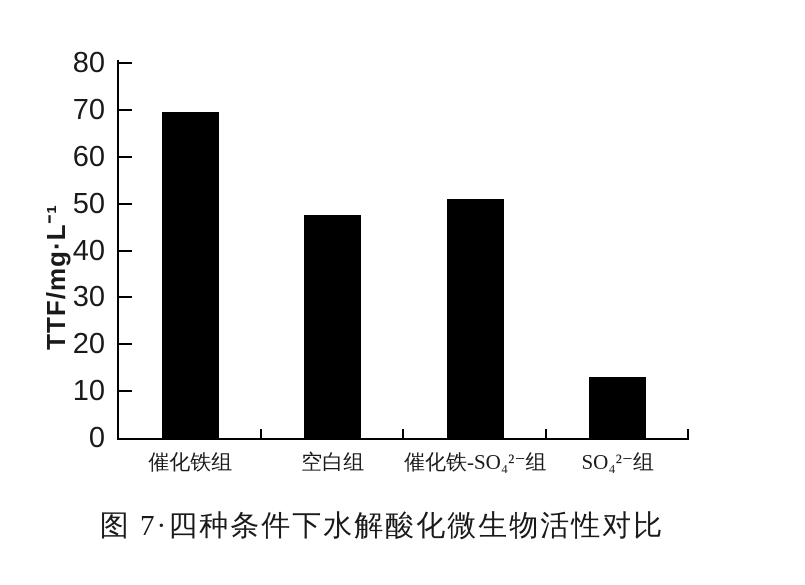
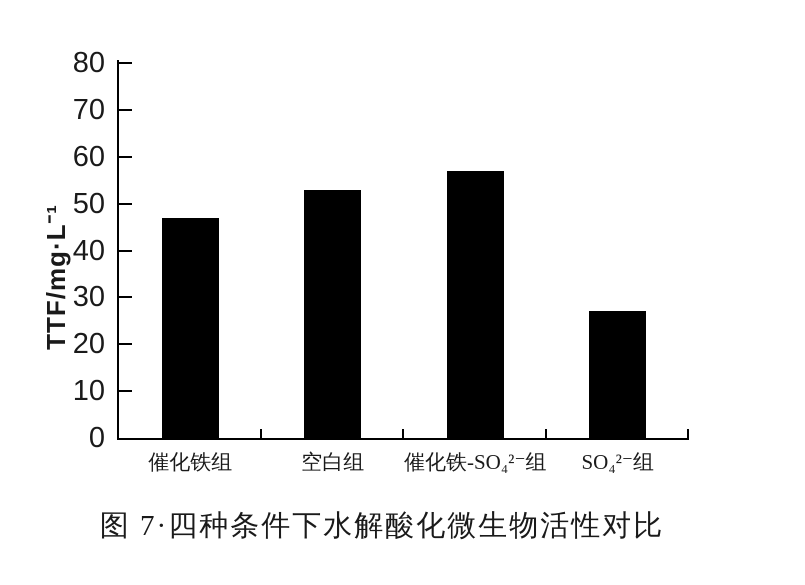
催化铁组: 70 -> 47
空白组: 48 -> 53
催化铁-SO₄²⁻组: 51 -> 57
SO₄²⁻组: 13 -> 27
